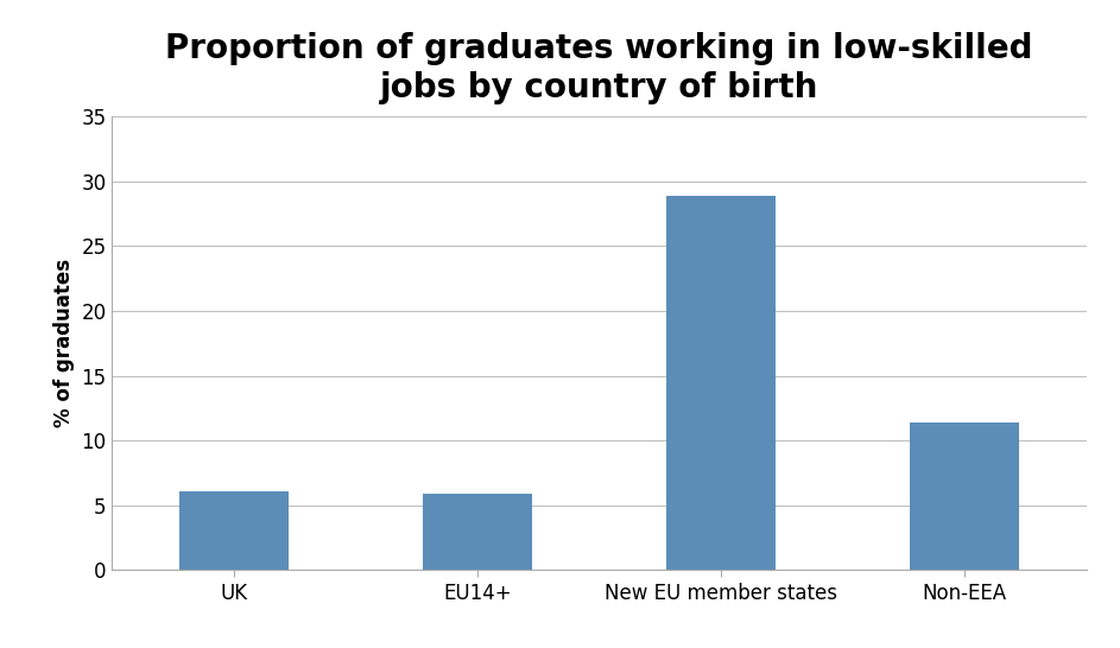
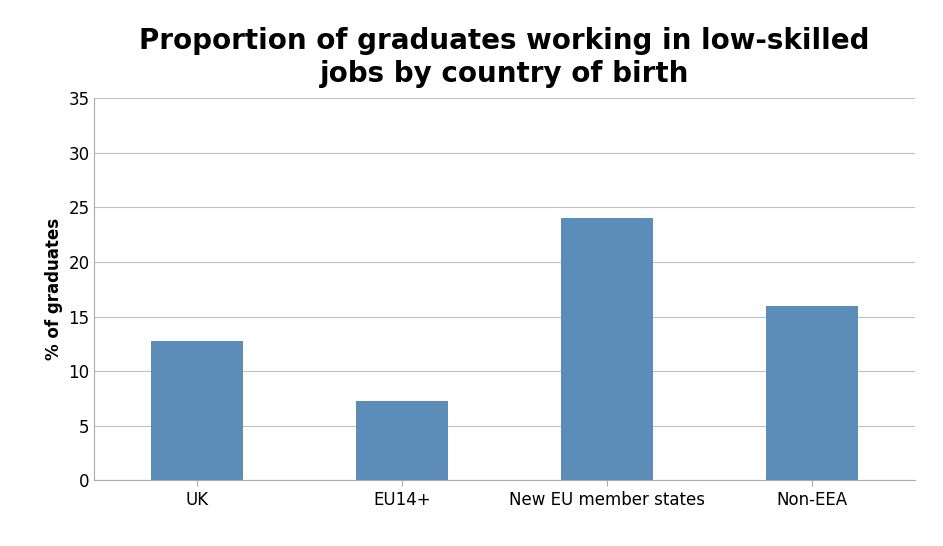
UK: 6.1 -> 12.8
EU14+: 5.9 -> 7.3
New EU member states: 28.9 -> 24.0
Non-EEA: 11.4 -> 16.0
